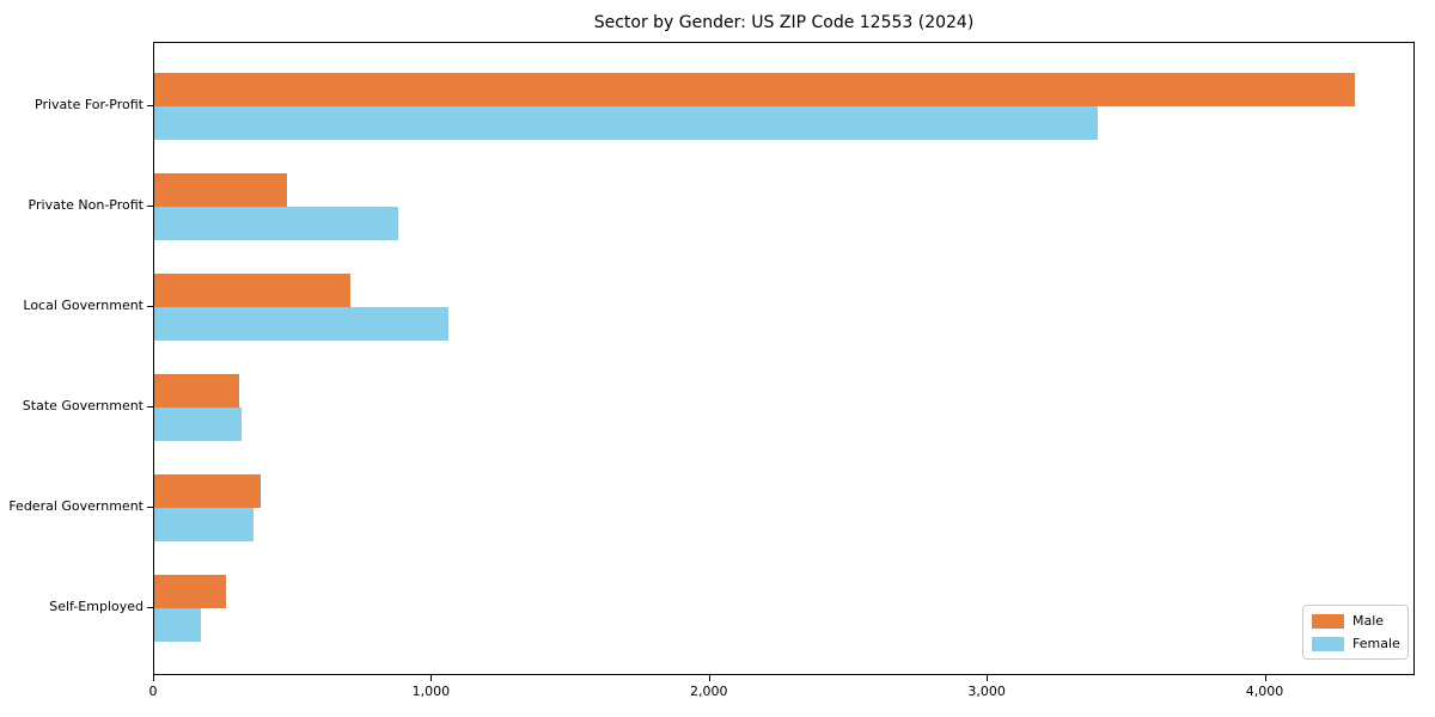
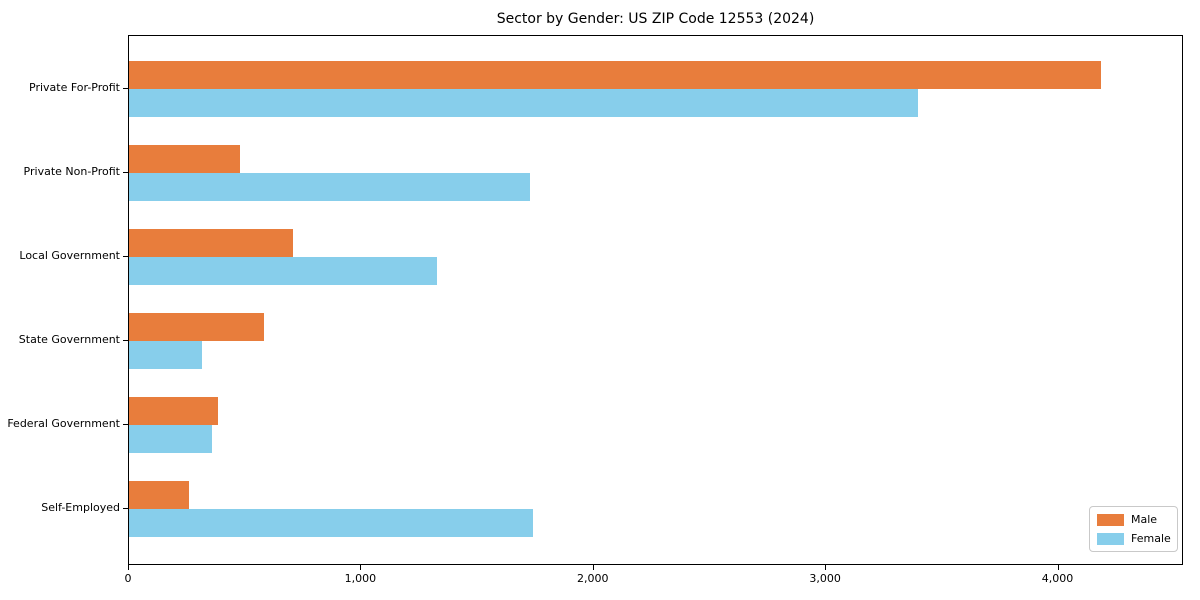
Male/Private For-Profit: 4330 -> 4190
Female/Private Non-Profit: 880 -> 1730
Female/Local Government: 1060 -> 1330
Male/State Government: 300 -> 580
Female/Self-Employed: 170 -> 1740
